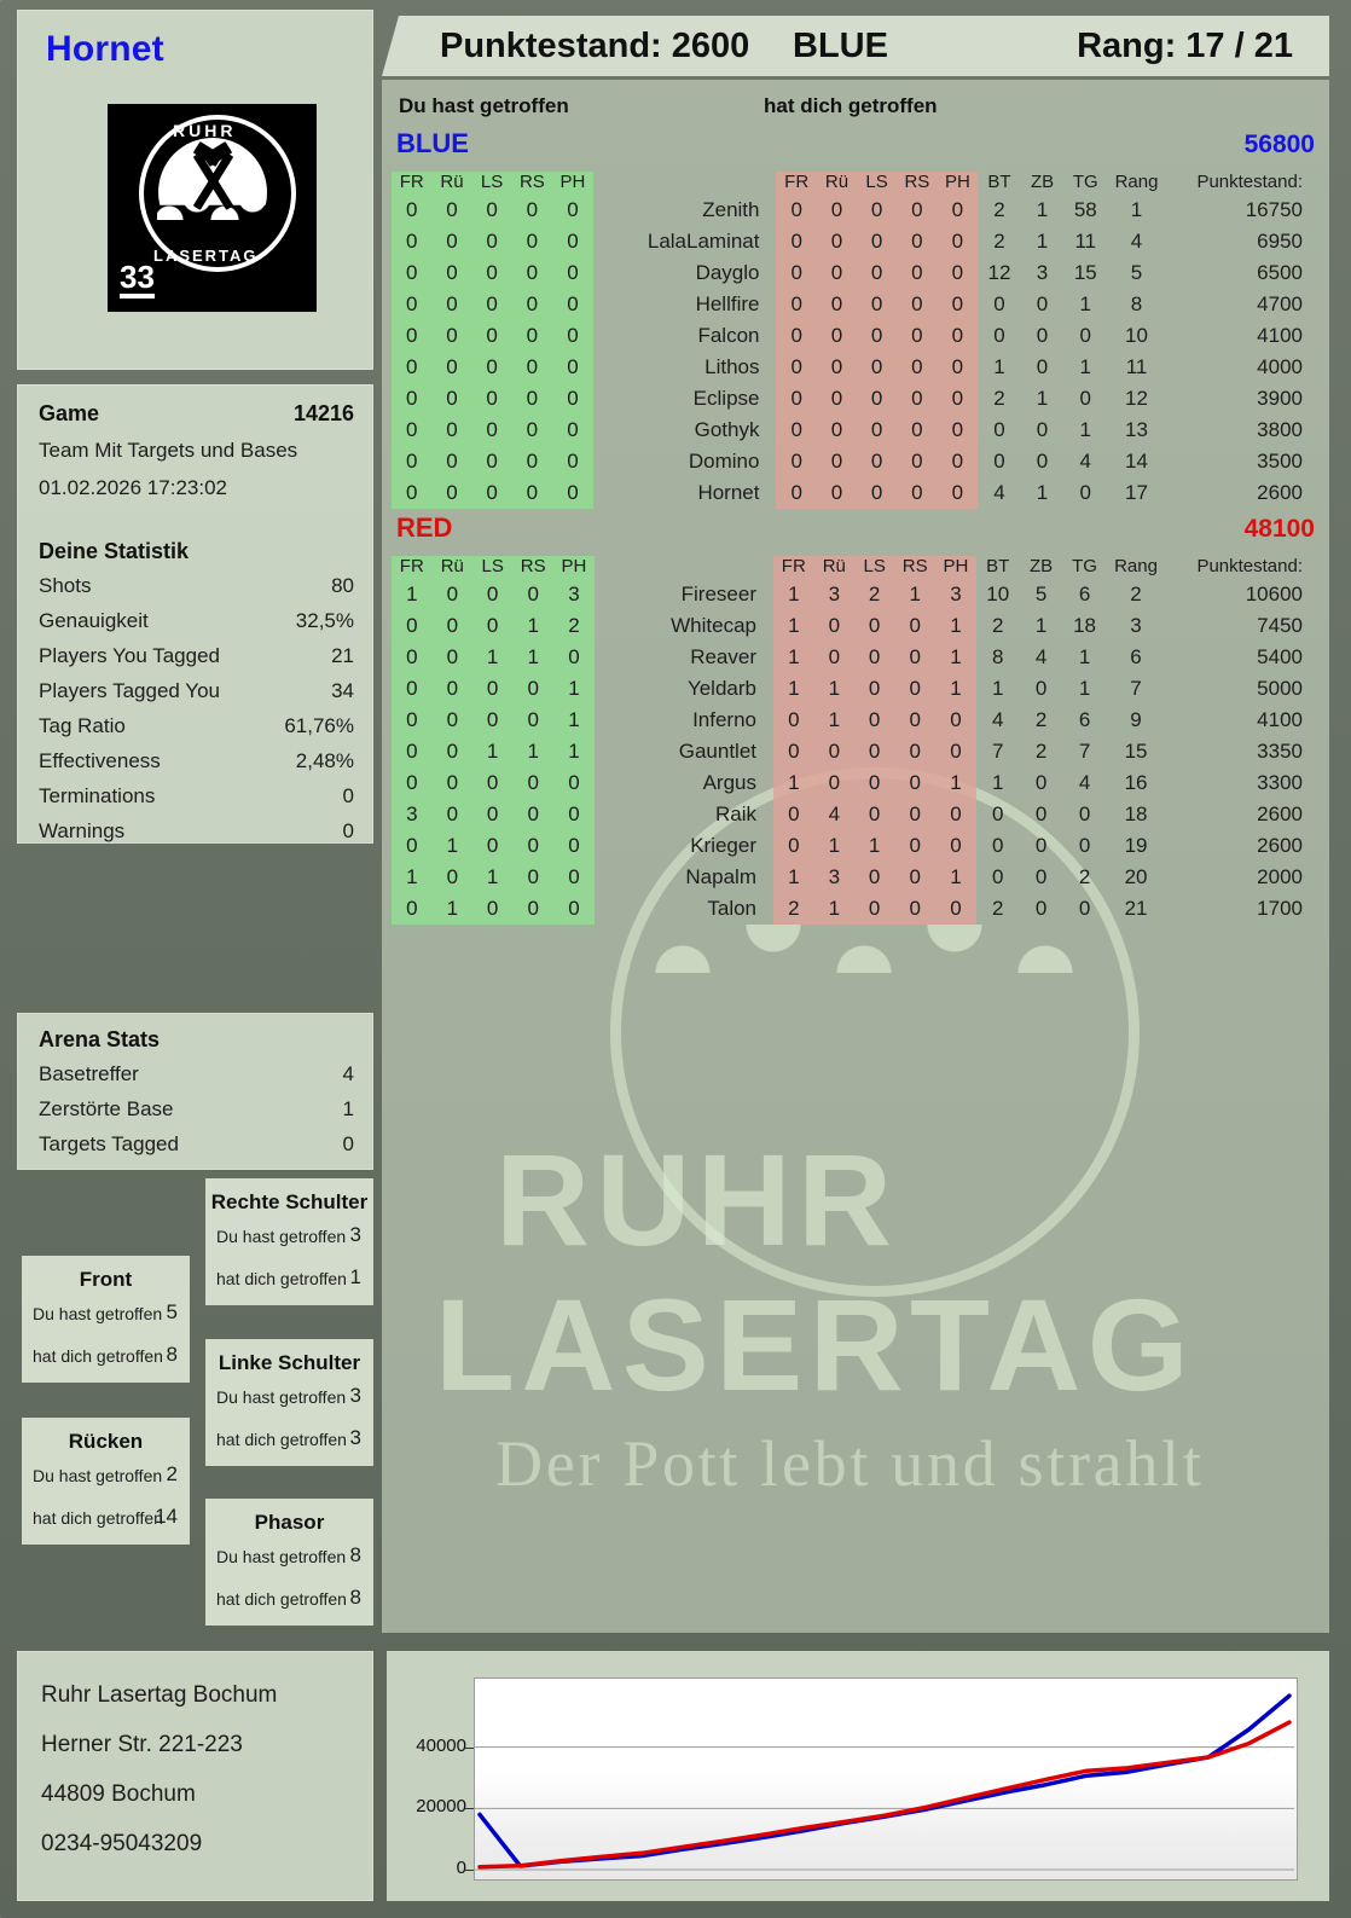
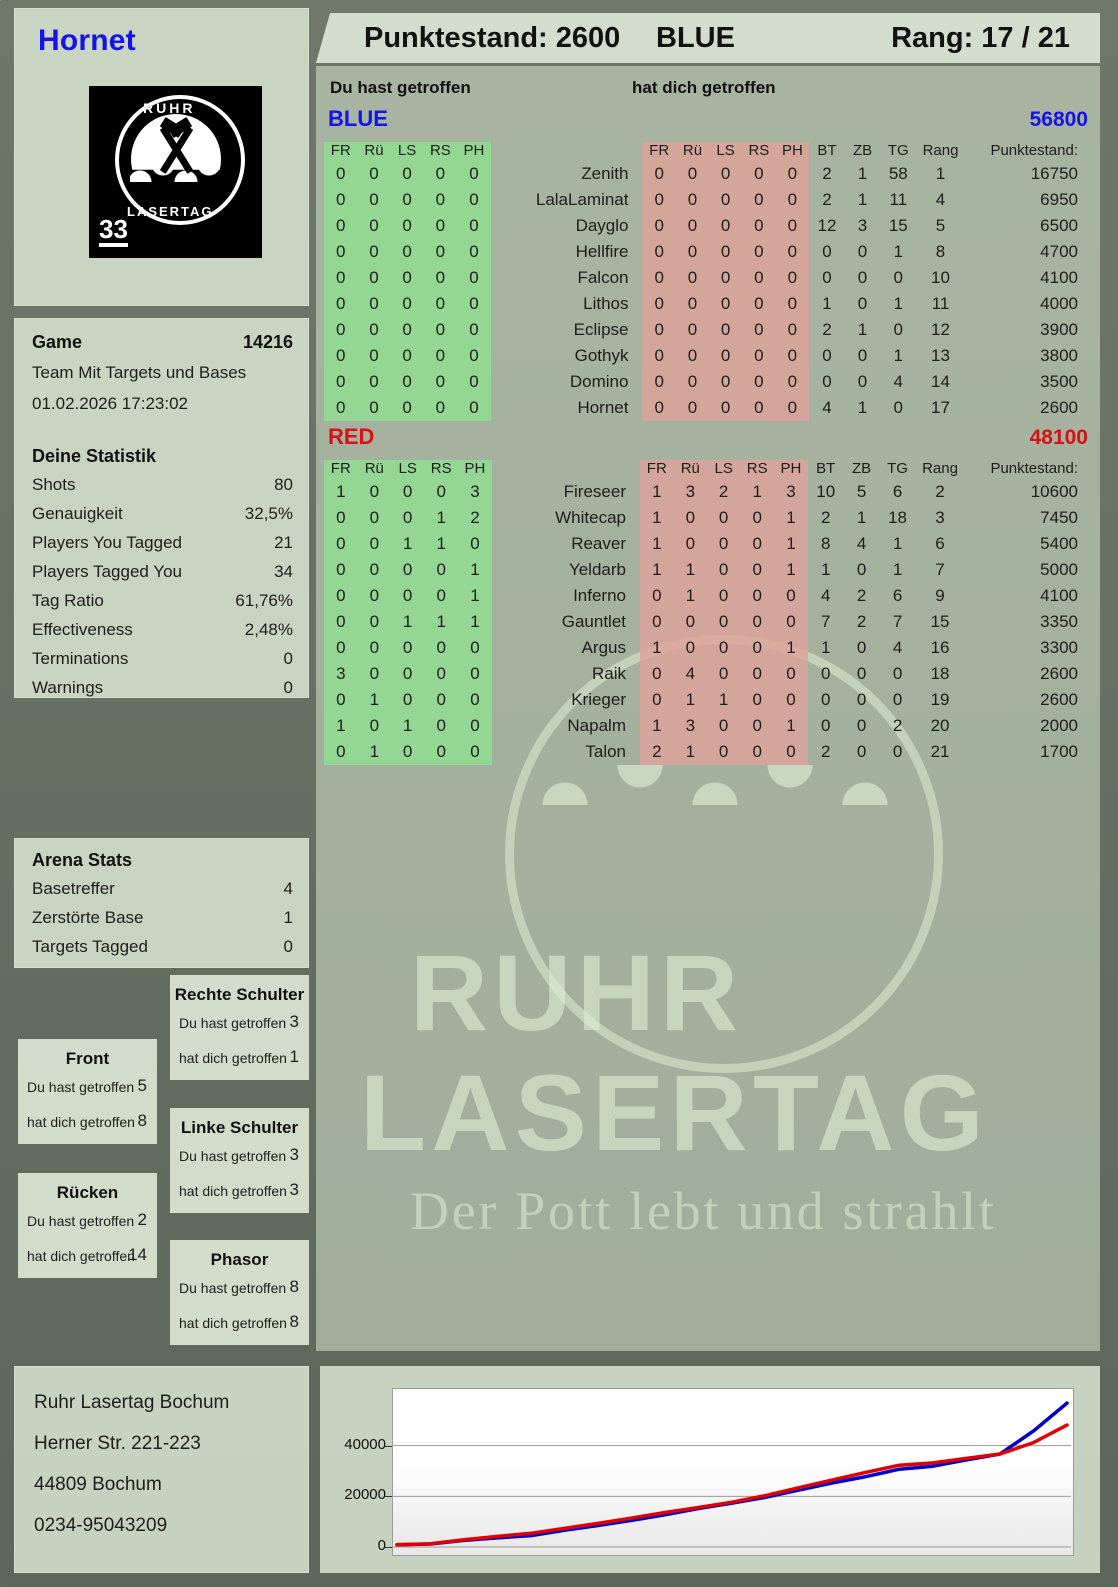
BLUE/0: 18000 -> 1000
